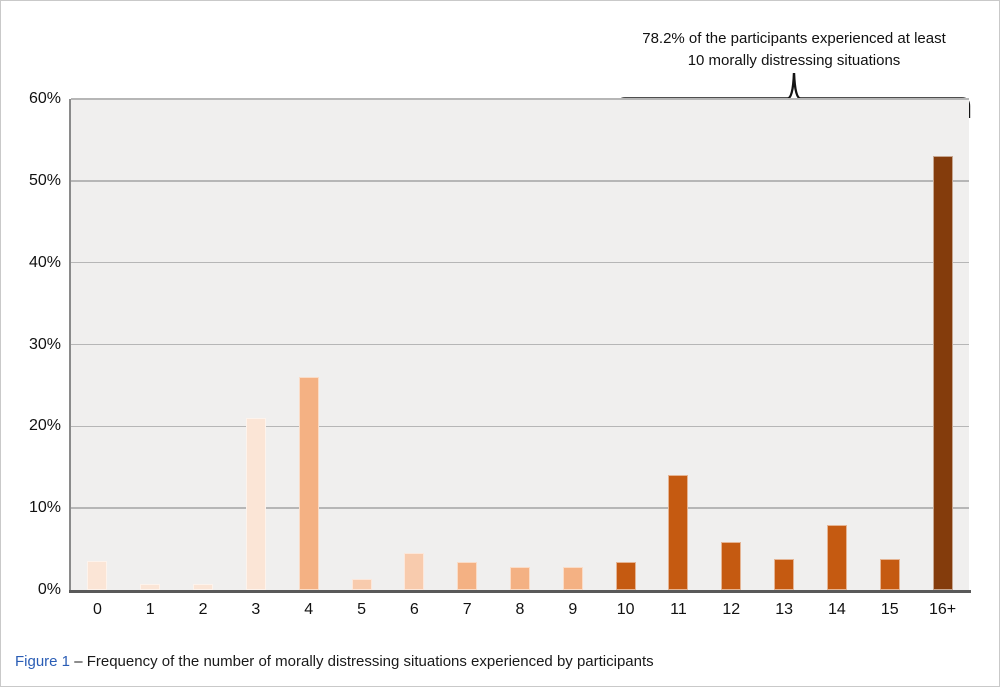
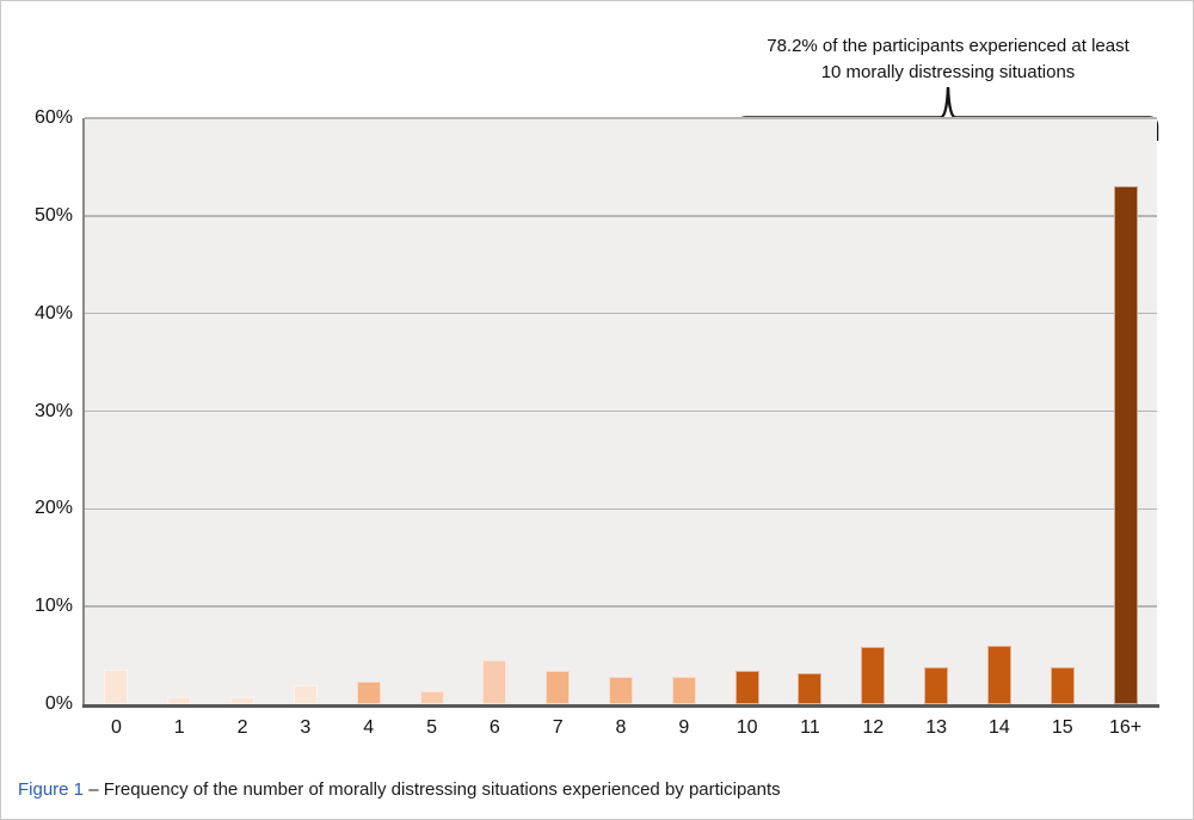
3: 21% -> 2%
4: 26% -> 2%
11: 14% -> 3%
14: 8% -> 6%
